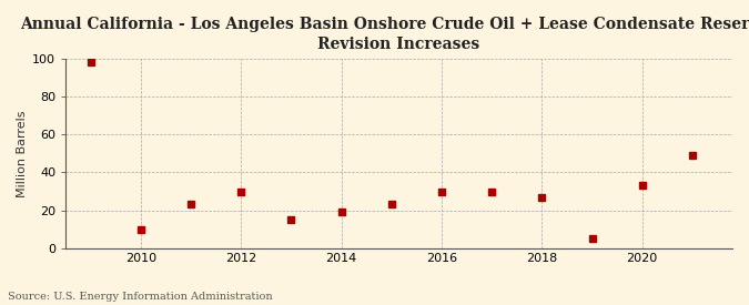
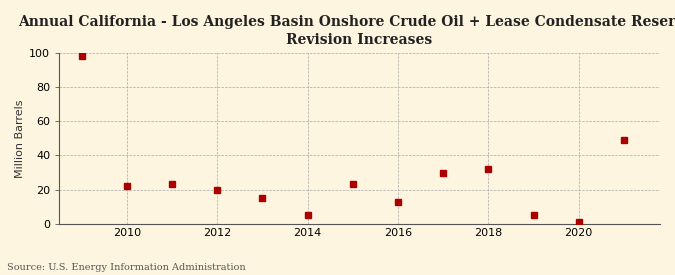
2010: 10 -> 22
2012: 30 -> 20
2014: 19 -> 5
2016: 30 -> 13
2018: 27 -> 32
2020: 33 -> 1
